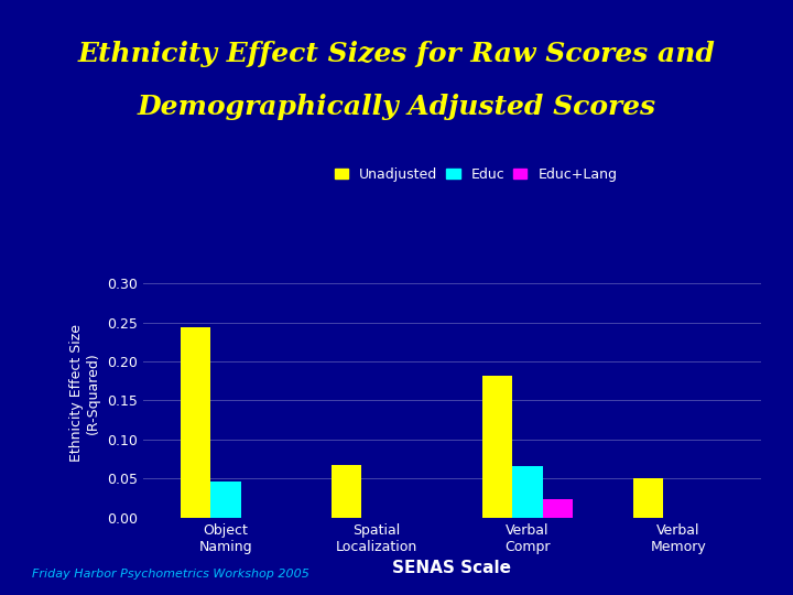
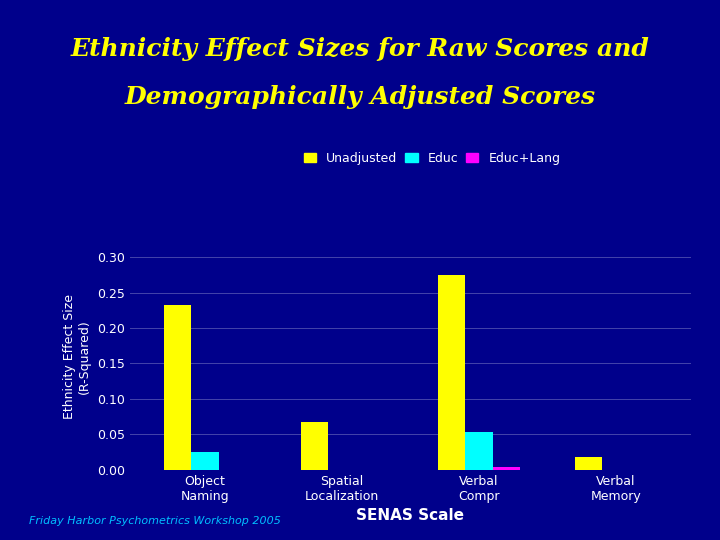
Unadjusted/Object Naming: 0.244 -> 0.232
Educ/Object Naming: 0.046 -> 0.025
Unadjusted/Verbal Compr: 0.182 -> 0.275
Educ/Verbal Compr: 0.066 -> 0.053
Educ+Lang/Verbal Compr: 0.024 -> 0.004
Unadjusted/Verbal Memory: 0.050 -> 0.018
